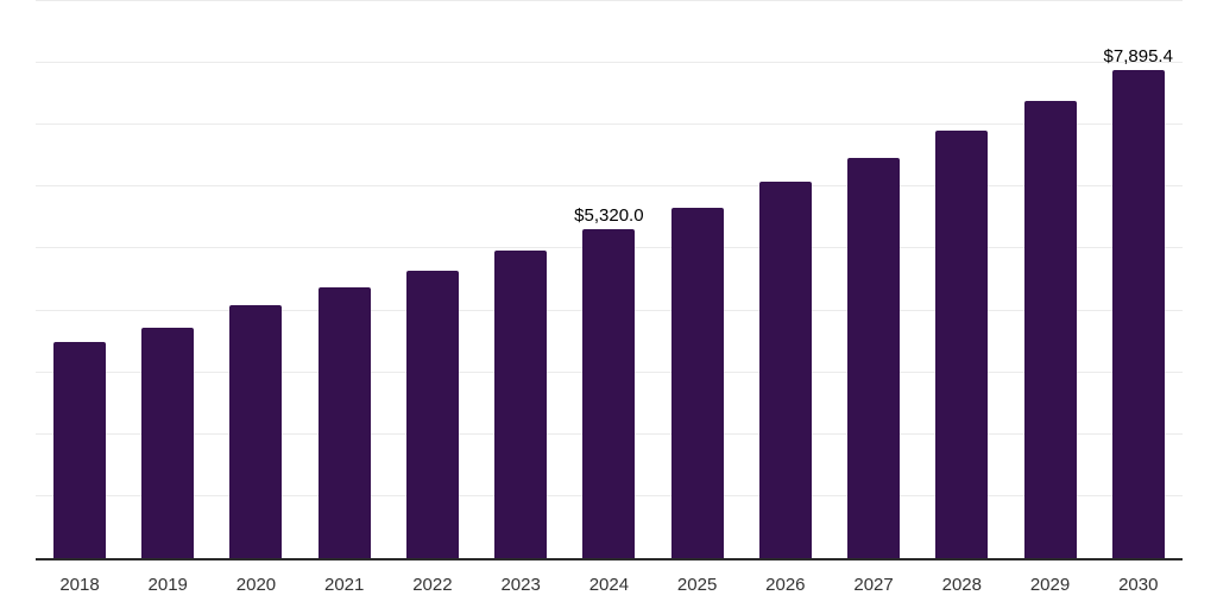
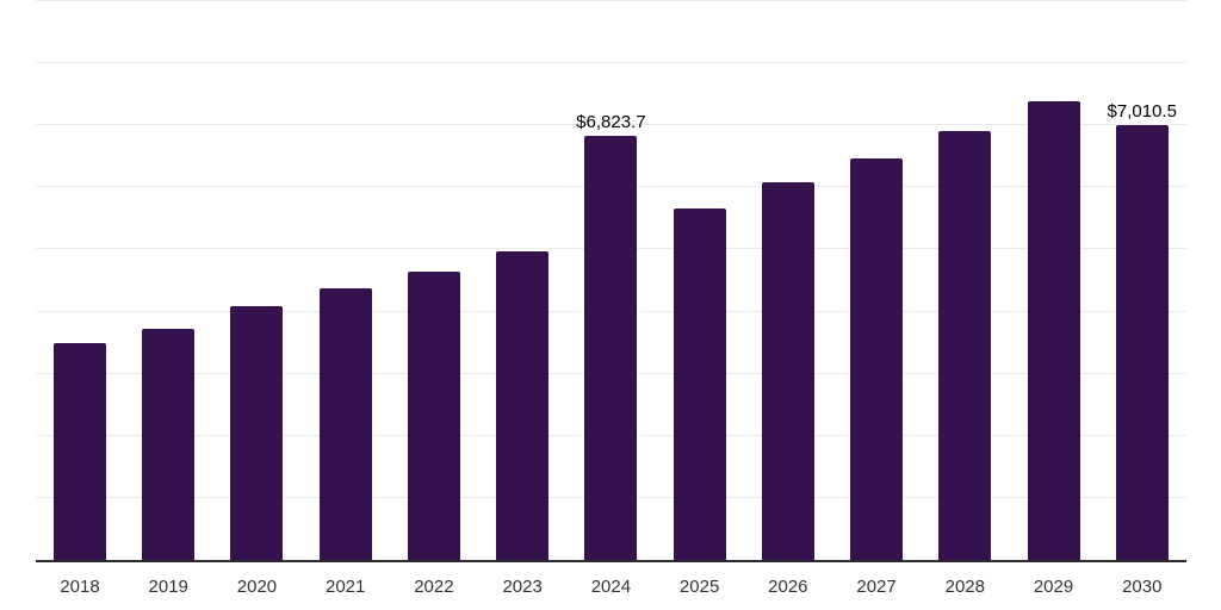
2024: $5,320.0 -> $6,823.7
2030: $7,895.4 -> $7,010.5
